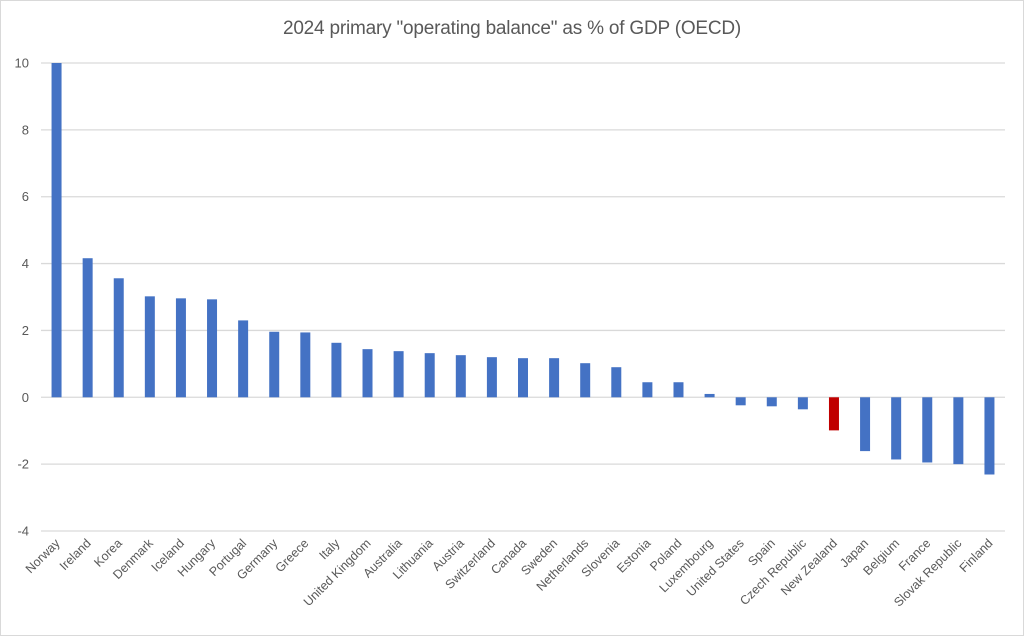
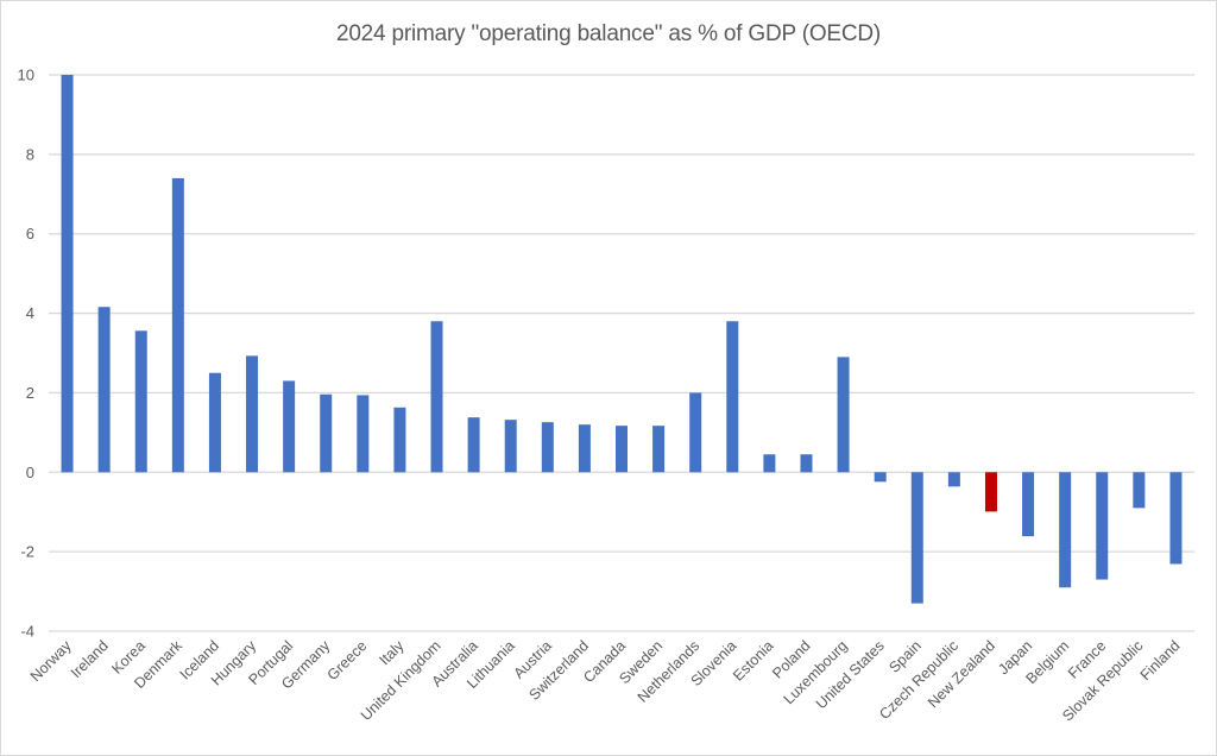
Denmark: 3.0 -> 7.4
Iceland: 3.0 -> 2.5
United Kingdom: 1.4 -> 3.8
Netherlands: 1.0 -> 2.0
Slovenia: 0.9 -> 3.8
Luxembourg: 0.1 -> 2.9
Spain: -0.3 -> -3.3
Belgium: -1.9 -> -2.9
France: -1.9 -> -2.7
Slovak Republic: -2.0 -> -0.9
